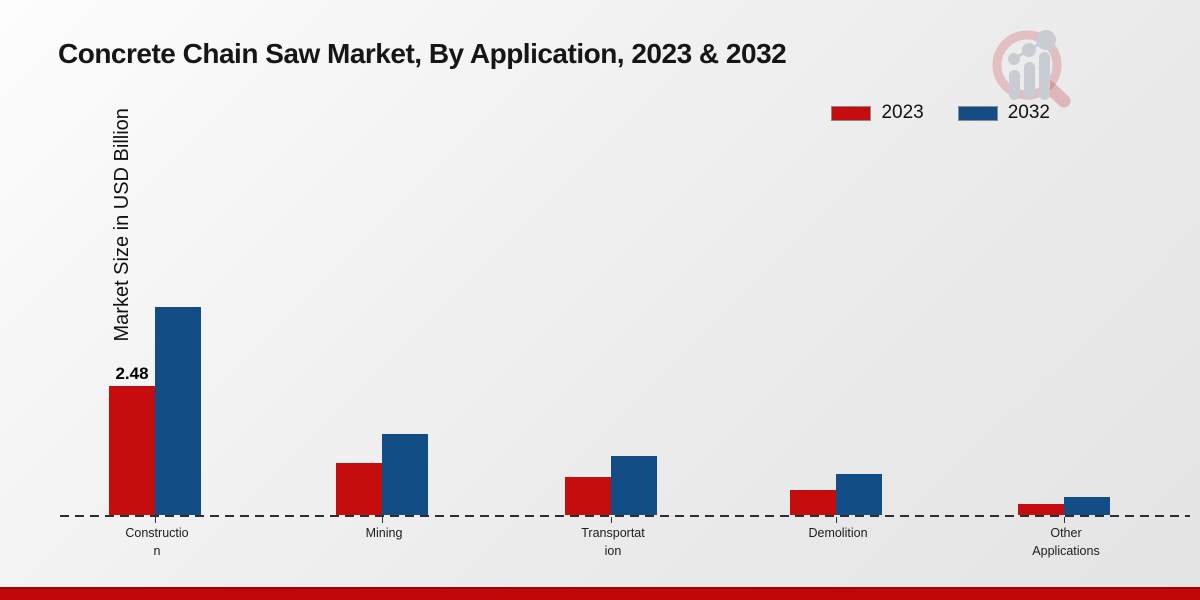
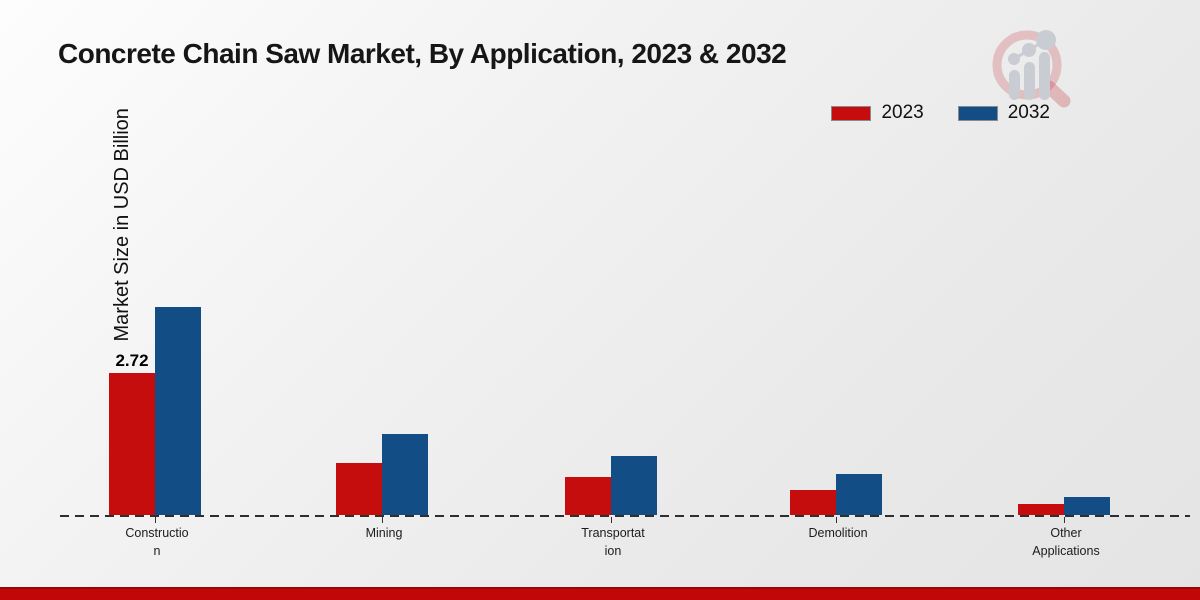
2023/Construction: 2.48 -> 2.72
